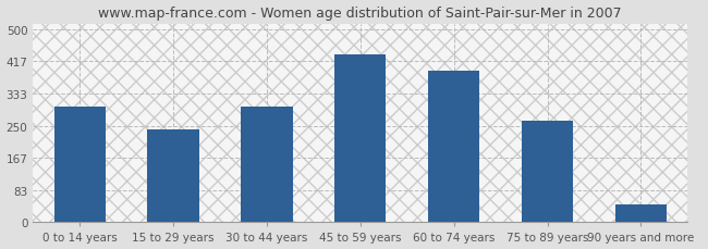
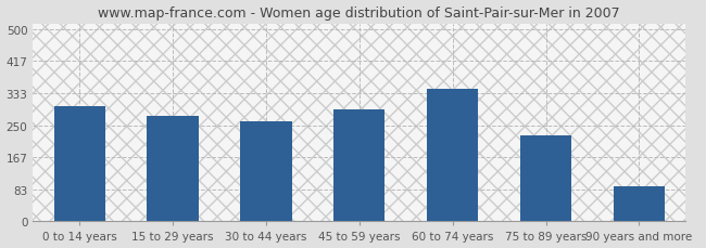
15 to 29 years: 240 -> 275
30 to 44 years: 300 -> 260
45 to 59 years: 435 -> 290
60 to 74 years: 393 -> 345
75 to 89 years: 262 -> 225
90 years and more: 45 -> 90
